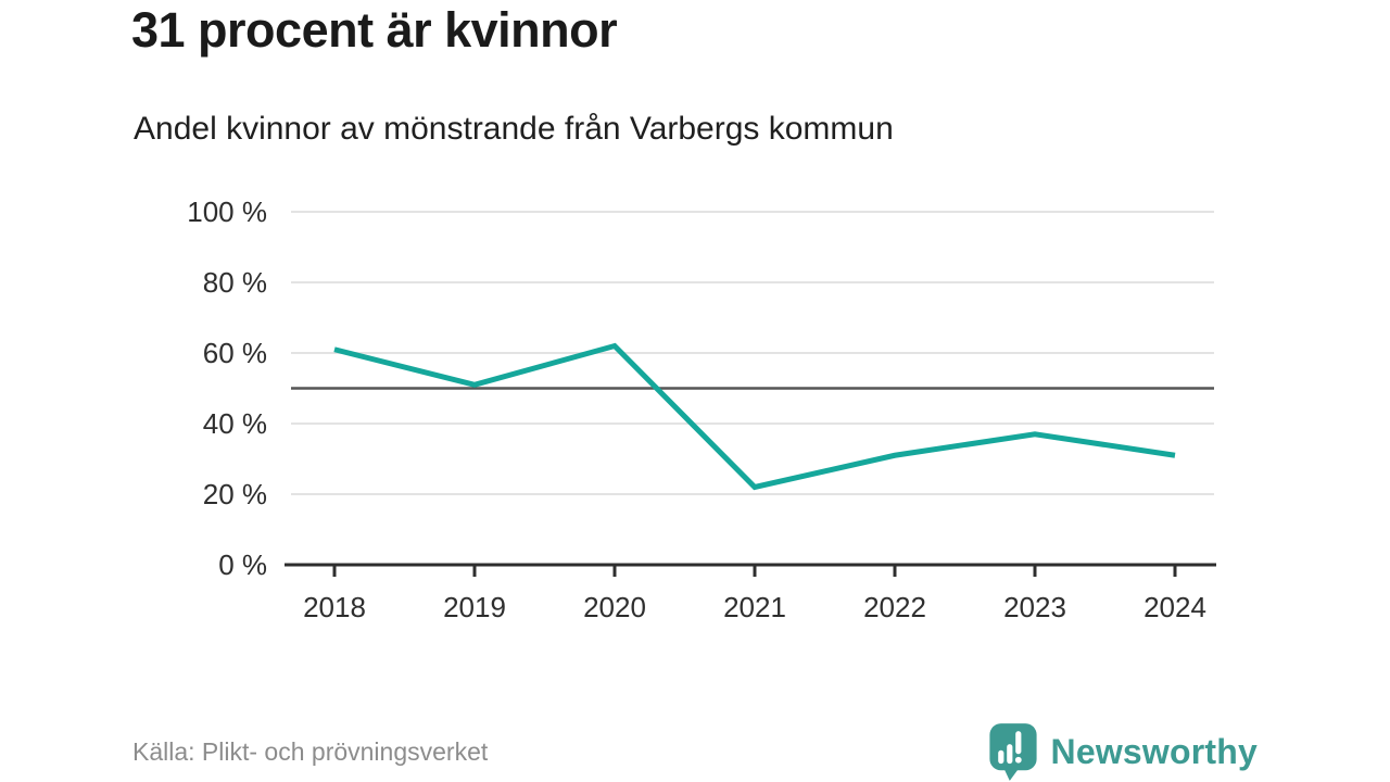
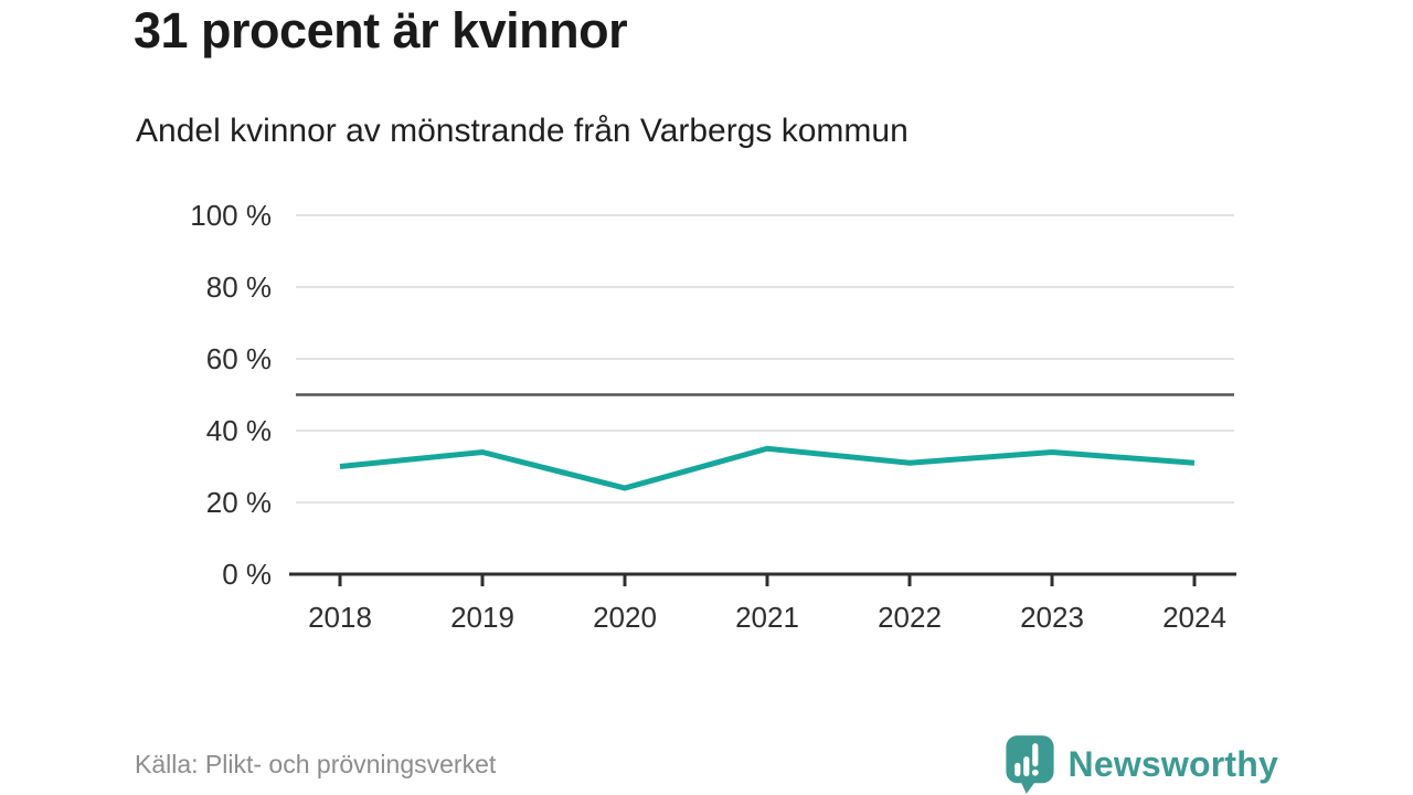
2018: 61% -> 30%
2019: 51% -> 34%
2020: 62% -> 24%
2021: 22% -> 35%
2023: 37% -> 34%
